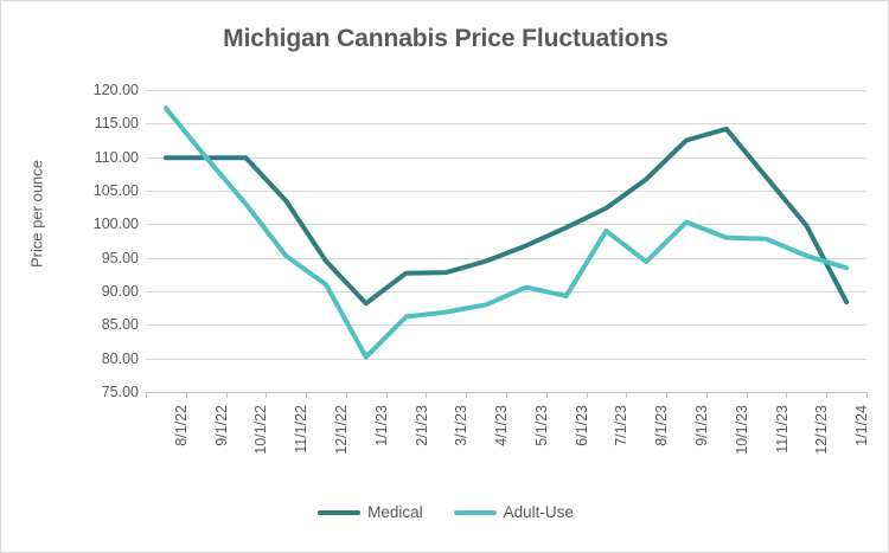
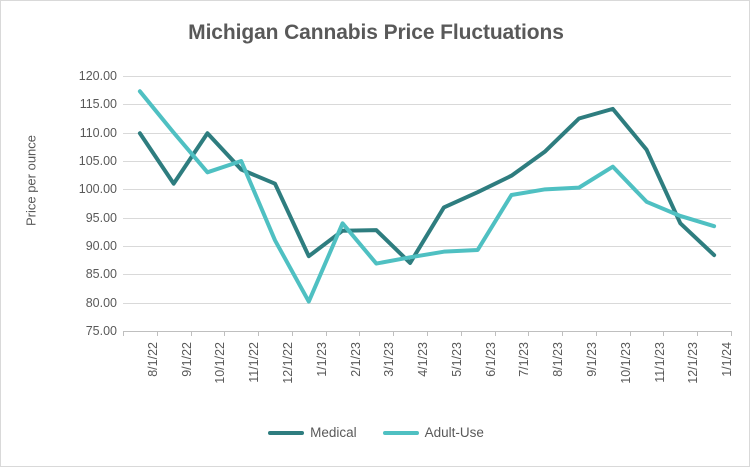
Medical/9/1/22: 110 -> 101
Adult-Use/11/1/22: 95 -> 105
Medical/12/1/22: 94 -> 101
Adult-Use/2/1/23: 86 -> 94
Medical/4/1/23: 94 -> 87
Adult-Use/5/1/23: 91 -> 89
Adult-Use/8/1/23: 94 -> 100
Adult-Use/10/1/23: 98 -> 104
Medical/12/1/23: 100 -> 94
